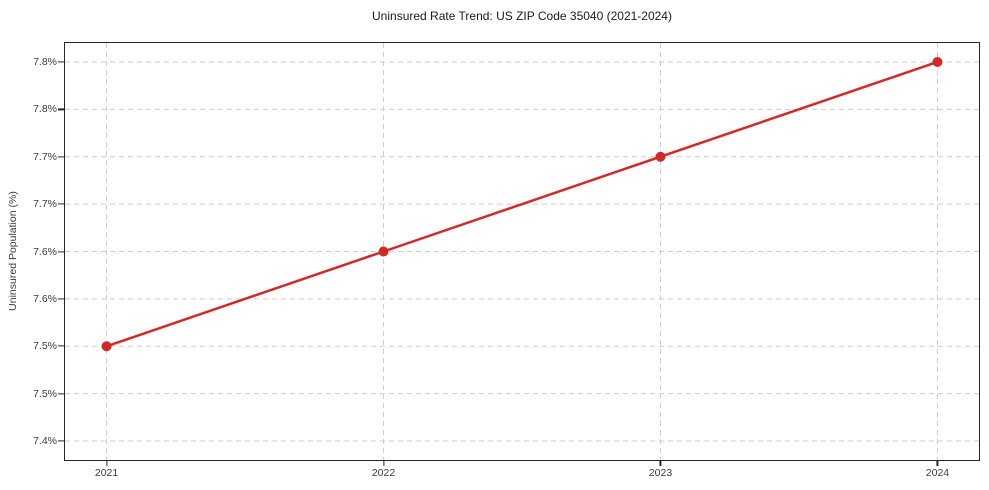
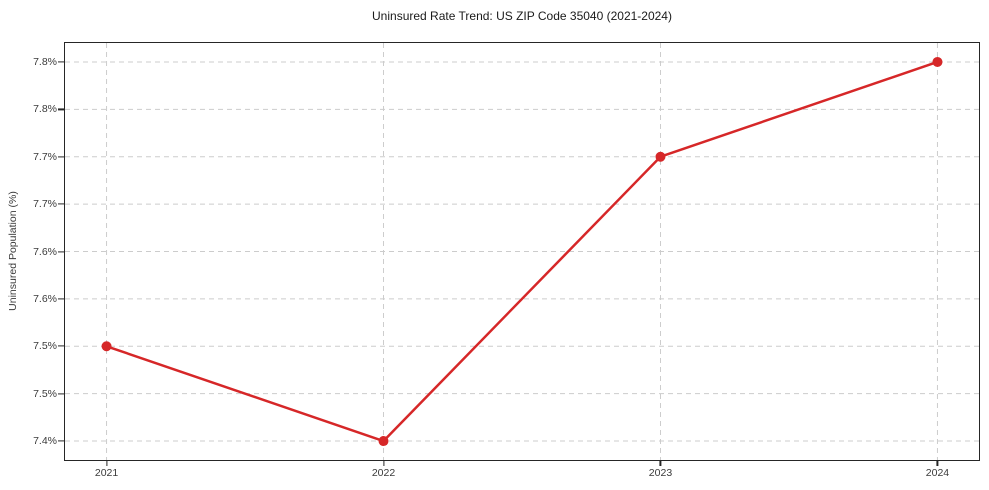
2022: 7.6% -> 7.4%
